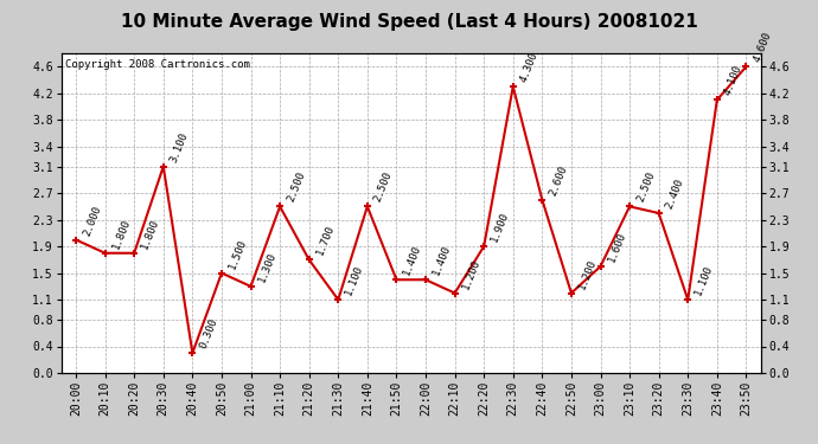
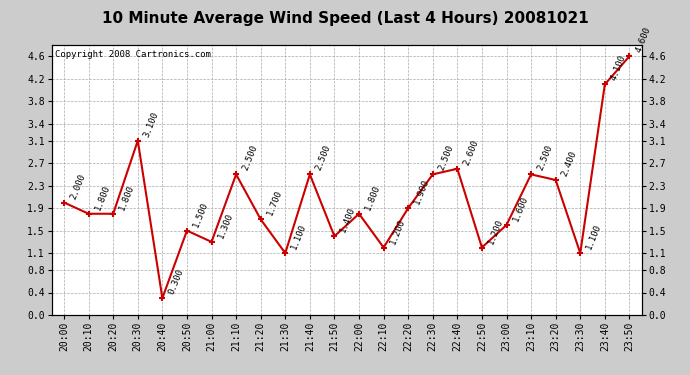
22:00: 1.400 -> 1.800
22:30: 4.300 -> 2.500
